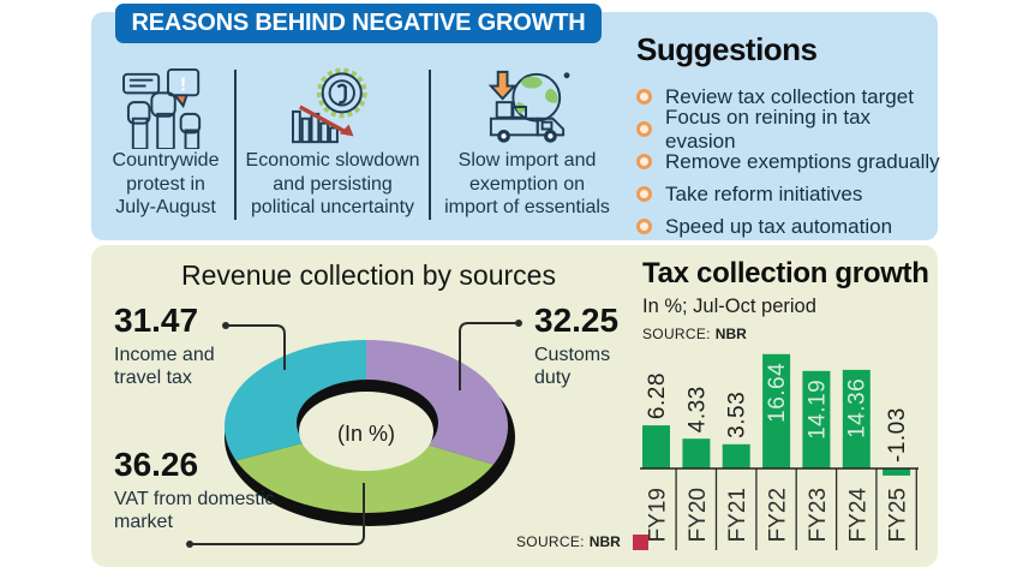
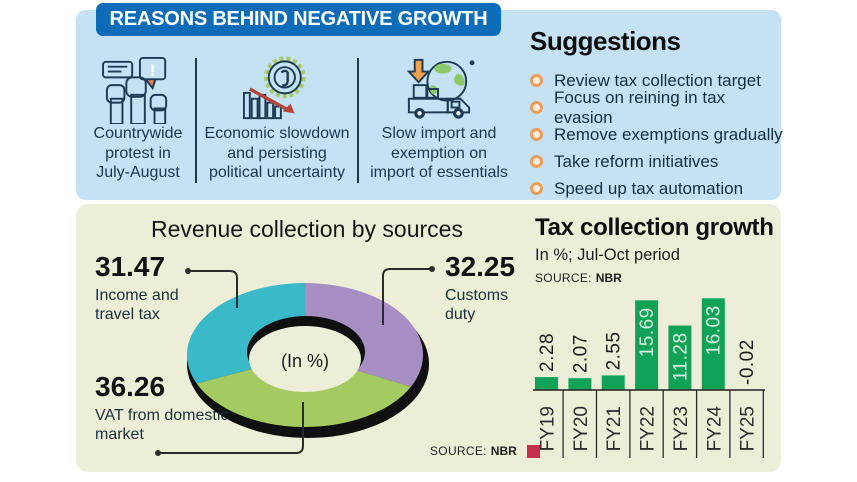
Tax collection growth/FY19: 6.28 -> 2.28
Tax collection growth/FY20: 4.33 -> 2.07
Tax collection growth/FY21: 3.53 -> 2.55
Tax collection growth/FY22: 16.64 -> 15.69
Tax collection growth/FY23: 14.19 -> 11.28
Tax collection growth/FY24: 14.36 -> 16.03
Tax collection growth/FY25: -1.03 -> -0.02
